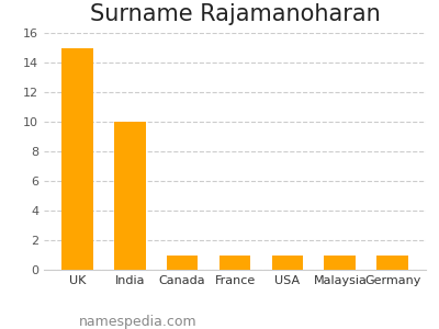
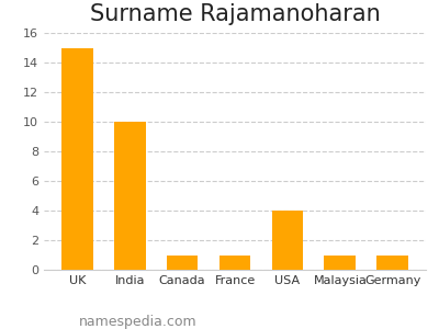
USA: 1 -> 4
